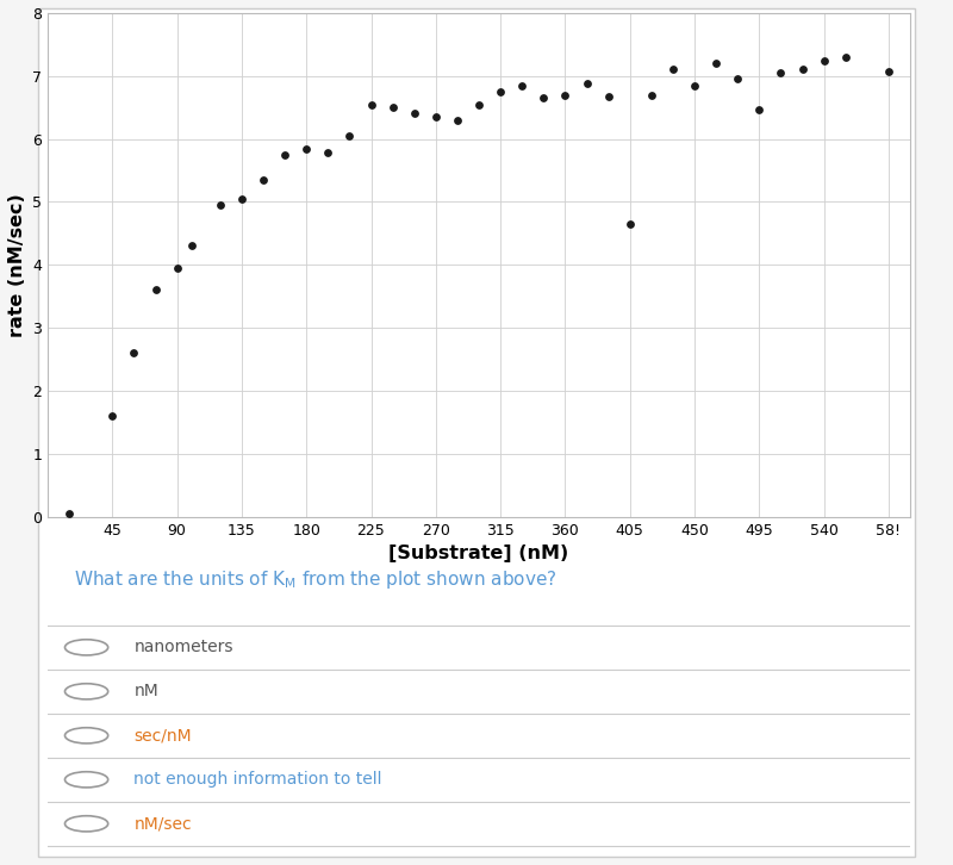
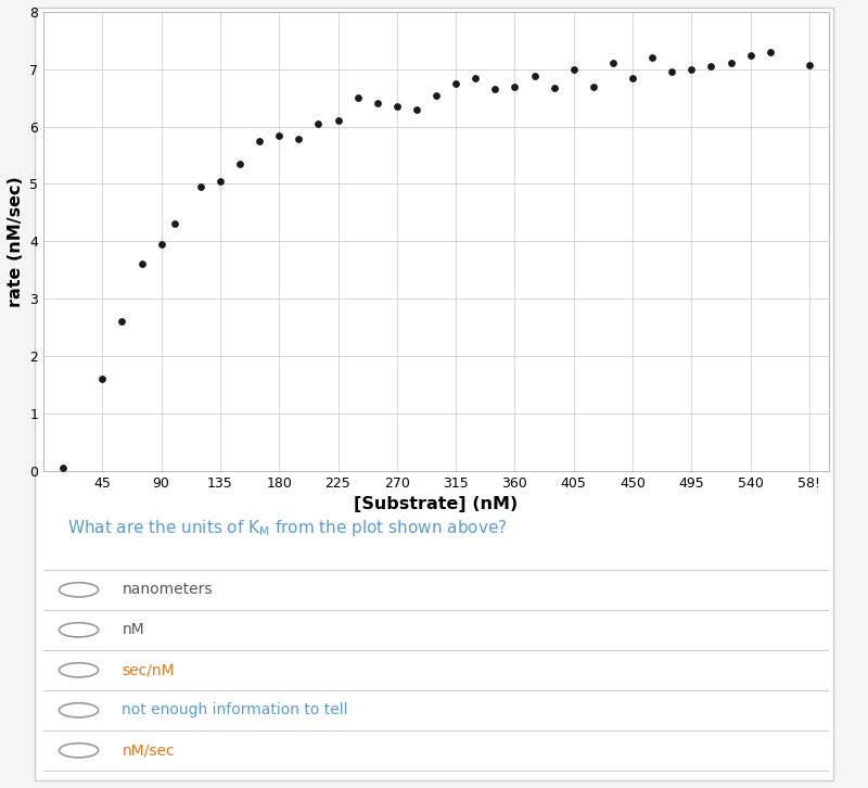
225: 6.54 -> 6.10
405: 4.64 -> 7.00
495: 6.46 -> 7.00
